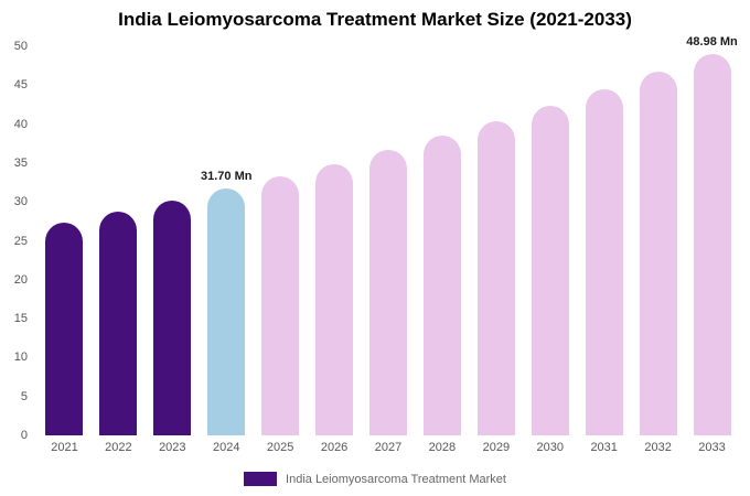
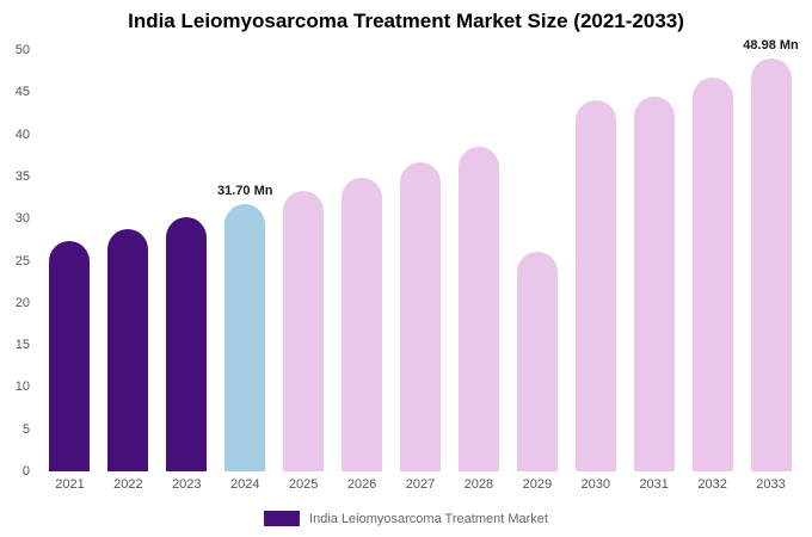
2029: 40 -> 26
2030: 42 -> 44
